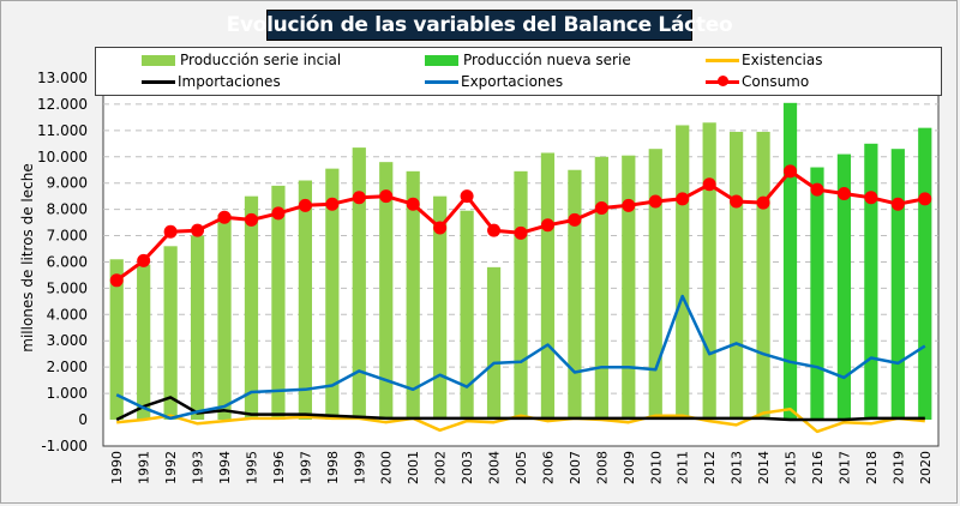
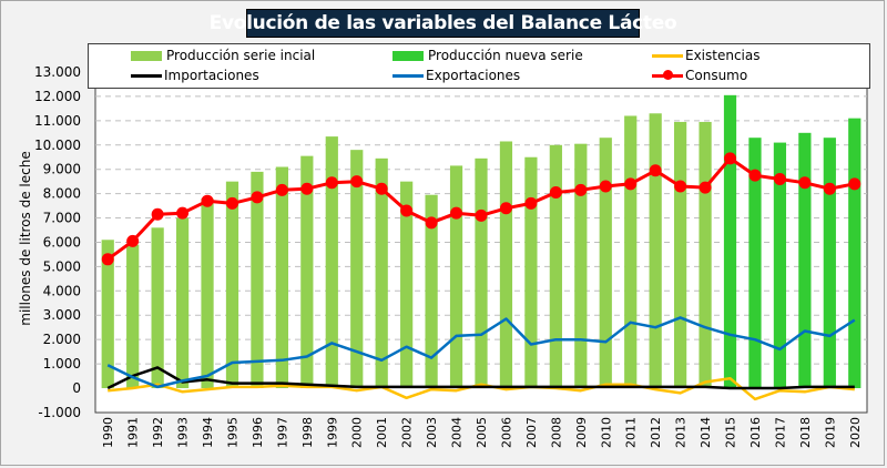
Consumo/2003: 8500 -> 6800
Producción serie incial/2004: 5800 -> 9200
Exportaciones/2011: 4700 -> 2700
Producción nueva serie/2016: 9600 -> 10300
